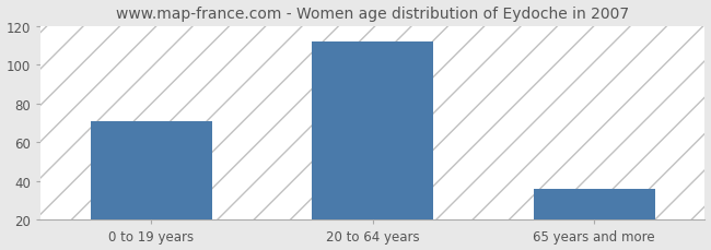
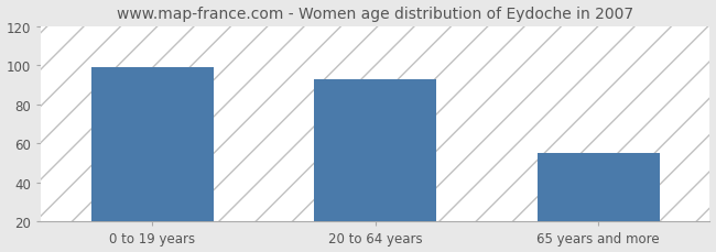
0 to 19 years: 71 -> 99
20 to 64 years: 112 -> 93
65 years and more: 36 -> 55
